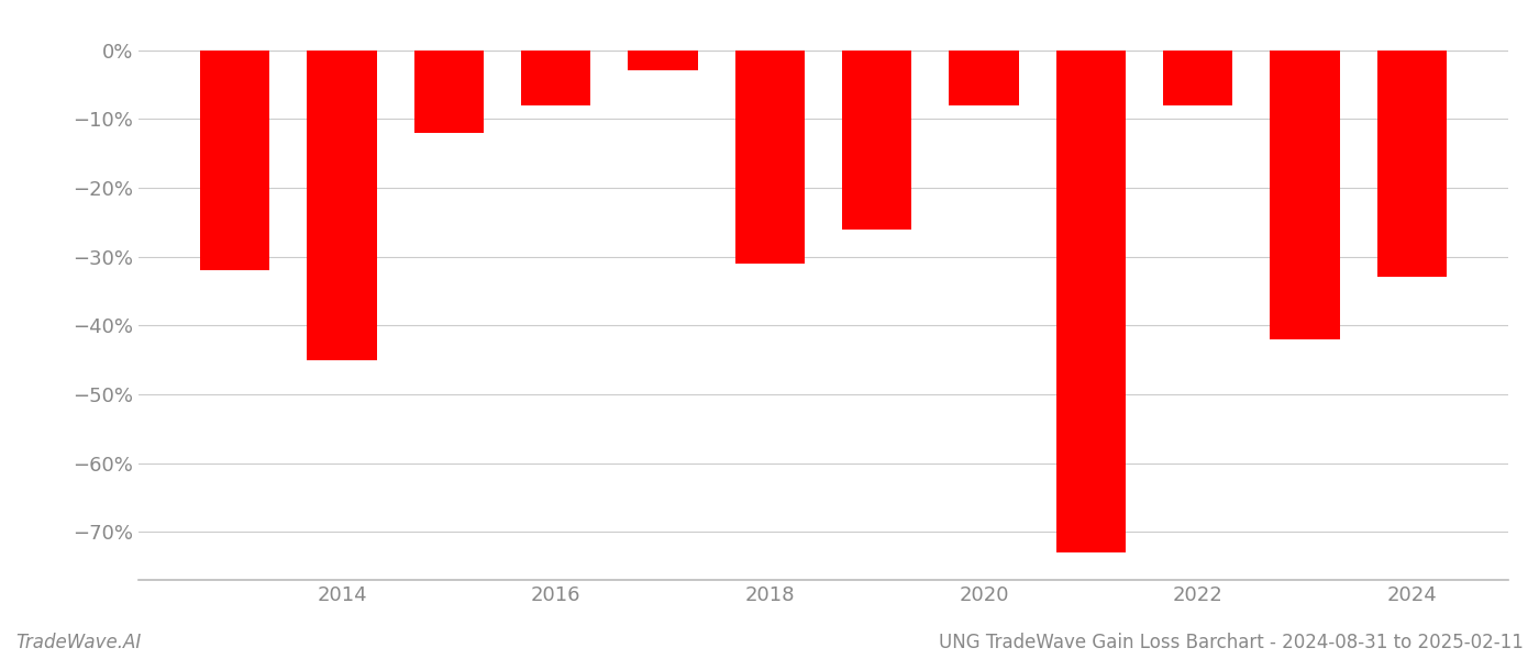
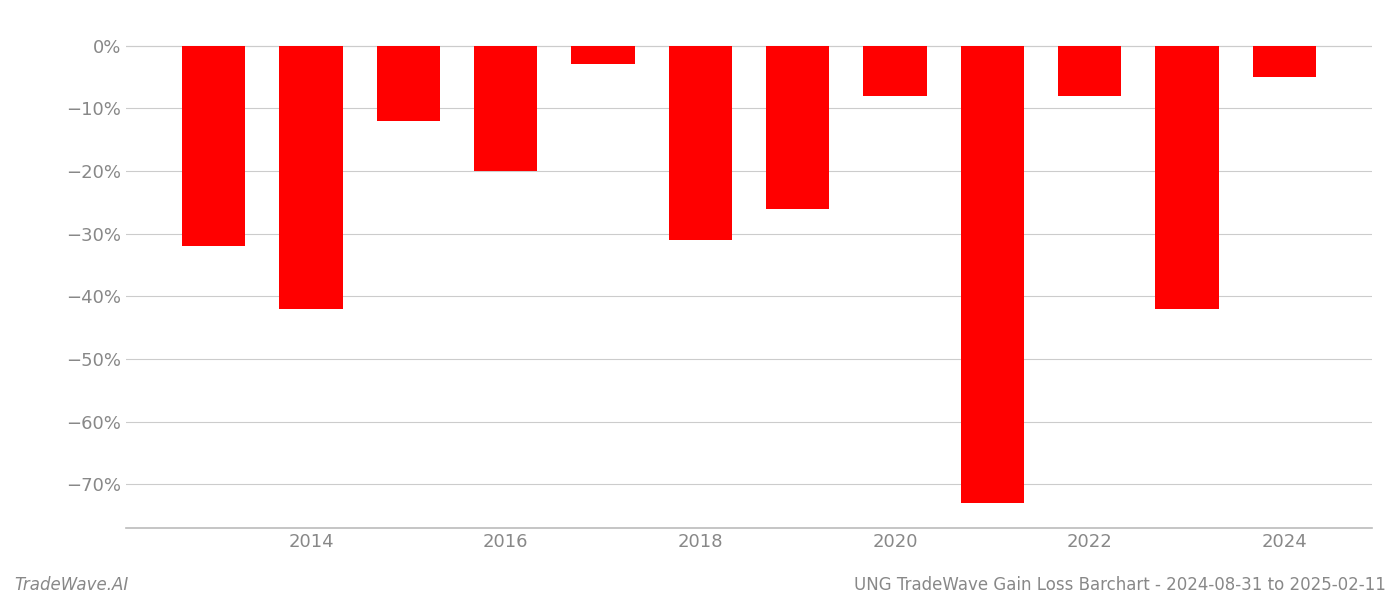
2014: -45% -> -42%
2016: -8% -> -20%
2024: -33% -> -5%
